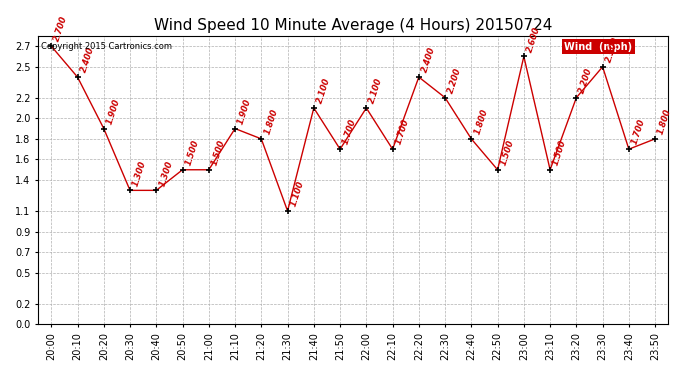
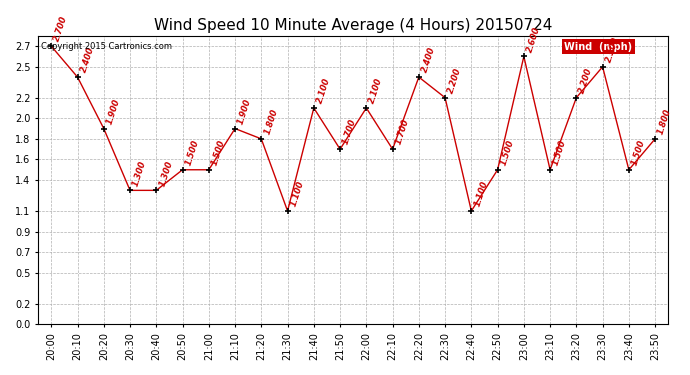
22:40: 1.800 -> 1.100
23:40: 1.700 -> 1.500
